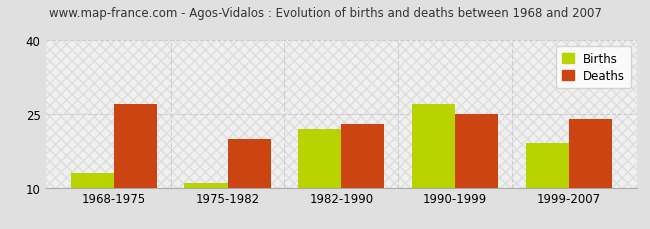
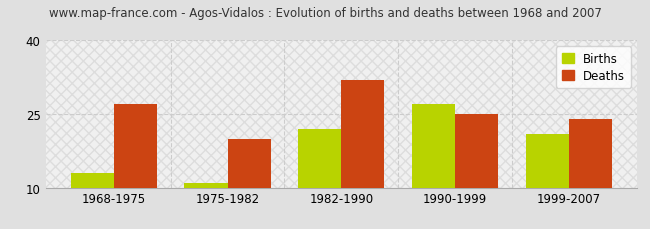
Deaths/1982-1990: 23 -> 32
Births/1999-2007: 19 -> 21
